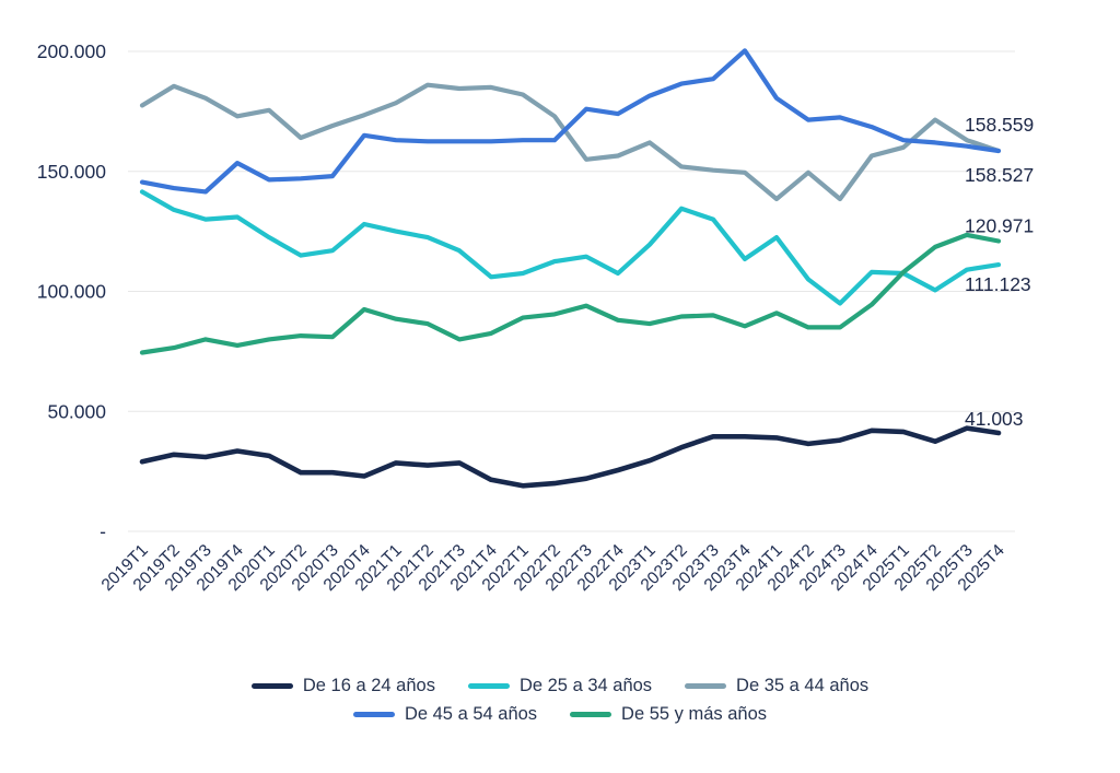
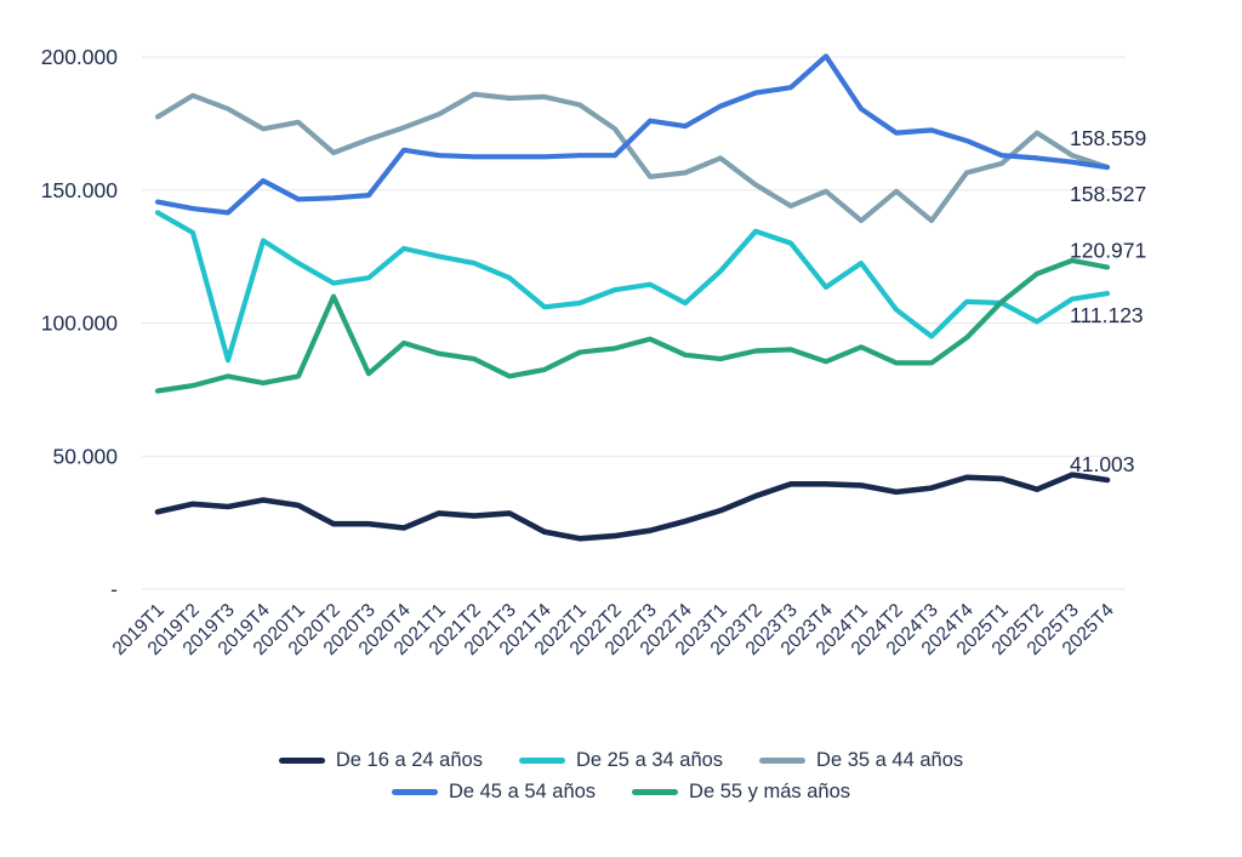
De 25 a 34 años/2019T3: 130000 -> 86000
De 55 y más años/2020T2: 82000 -> 110000
De 35 a 44 años/2023T3: 150000 -> 144000
